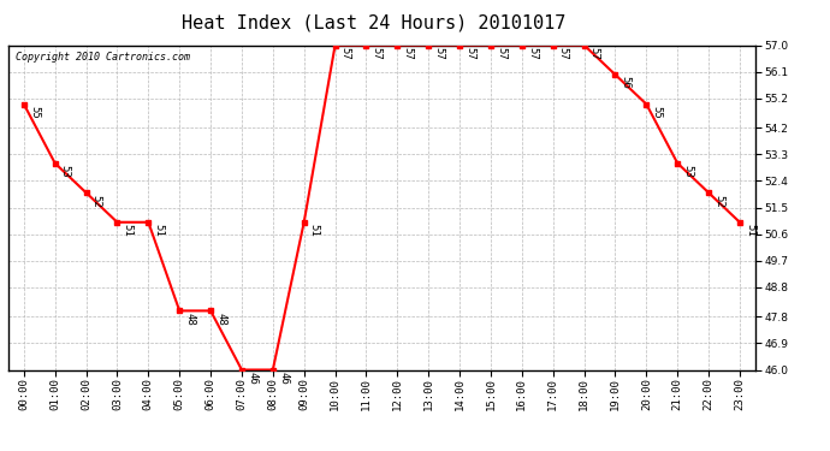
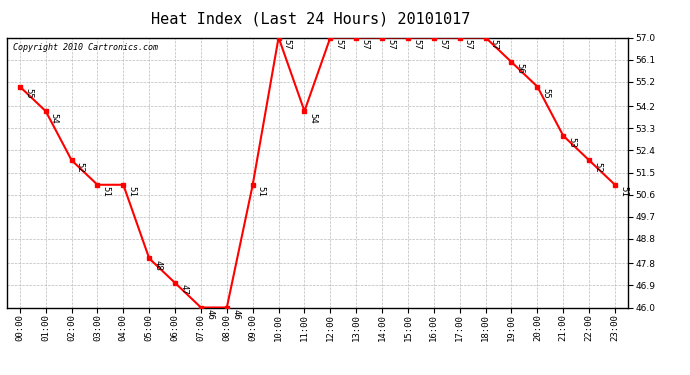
01:00: 53 -> 54
06:00: 48 -> 47
11:00: 57 -> 54
